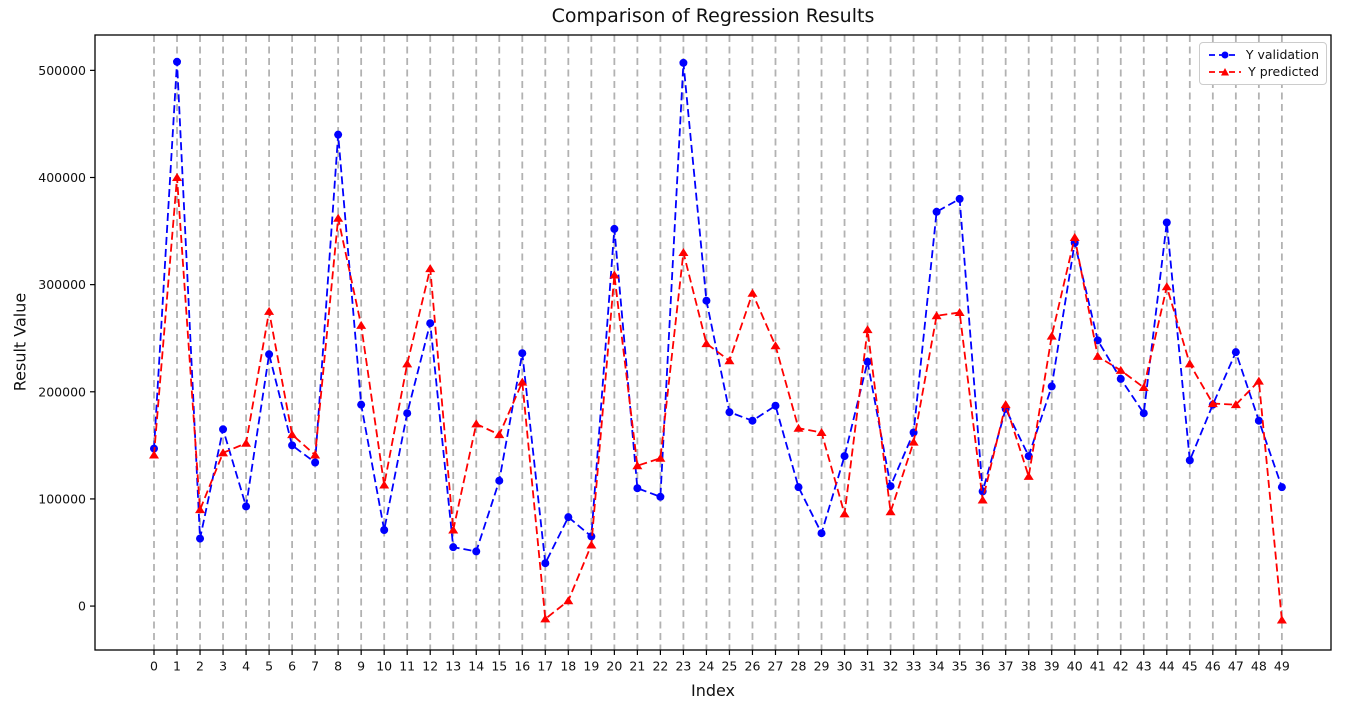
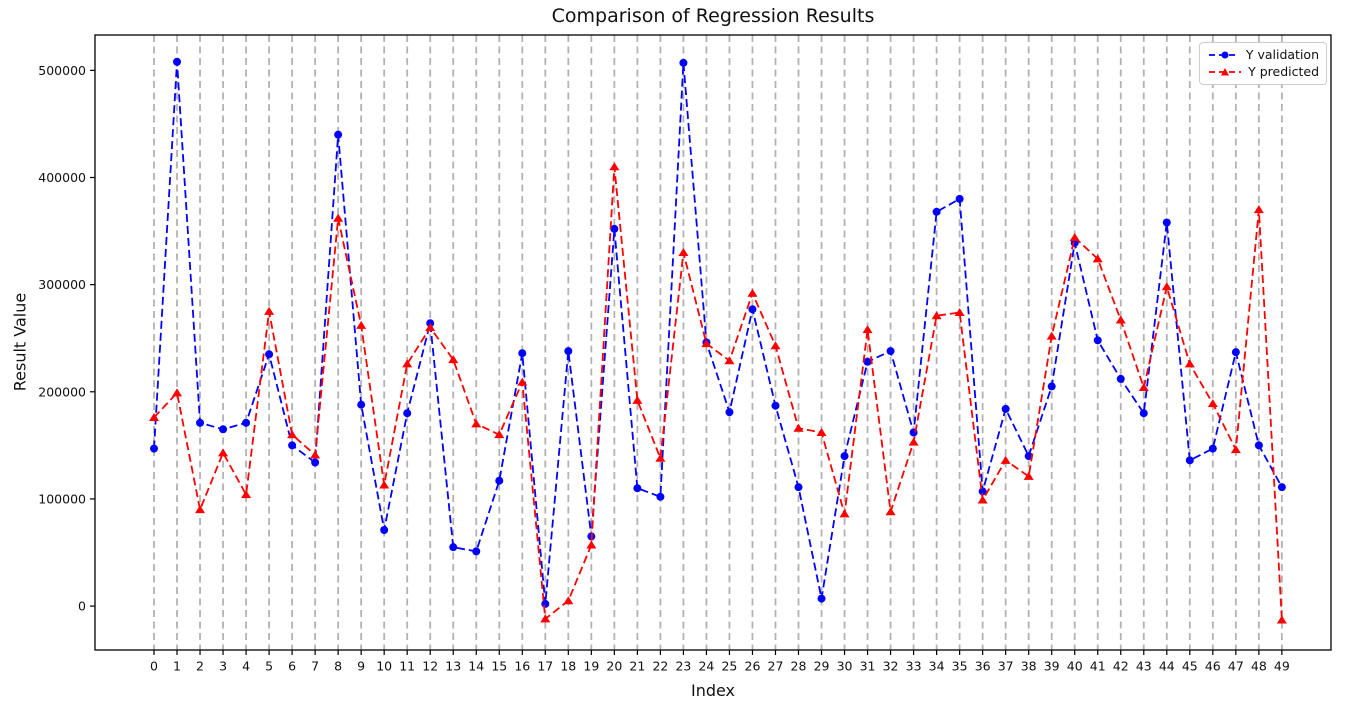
Y predicted/0: 141000 -> 176000
Y predicted/1: 400000 -> 199000
Y validation/2: 63000 -> 171000
Y validation/4: 93000 -> 171000
Y predicted/4: 152000 -> 104000
Y predicted/12: 315000 -> 260000
Y predicted/13: 71000 -> 230000
Y validation/17: 40000 -> 2000
Y validation/18: 83000 -> 238000
Y predicted/20: 309000 -> 410000
Y predicted/21: 131000 -> 192000
Y validation/24: 285000 -> 246000
Y validation/26: 173000 -> 277000
Y validation/29: 68000 -> 7000
Y validation/32: 112000 -> 238000
Y predicted/37: 188000 -> 136000
Y predicted/41: 233000 -> 324000
Y predicted/42: 220000 -> 267000
Y validation/46: 188000 -> 147000
Y predicted/47: 188000 -> 146000
Y validation/48: 173000 -> 150000
Y predicted/48: 210000 -> 370000
